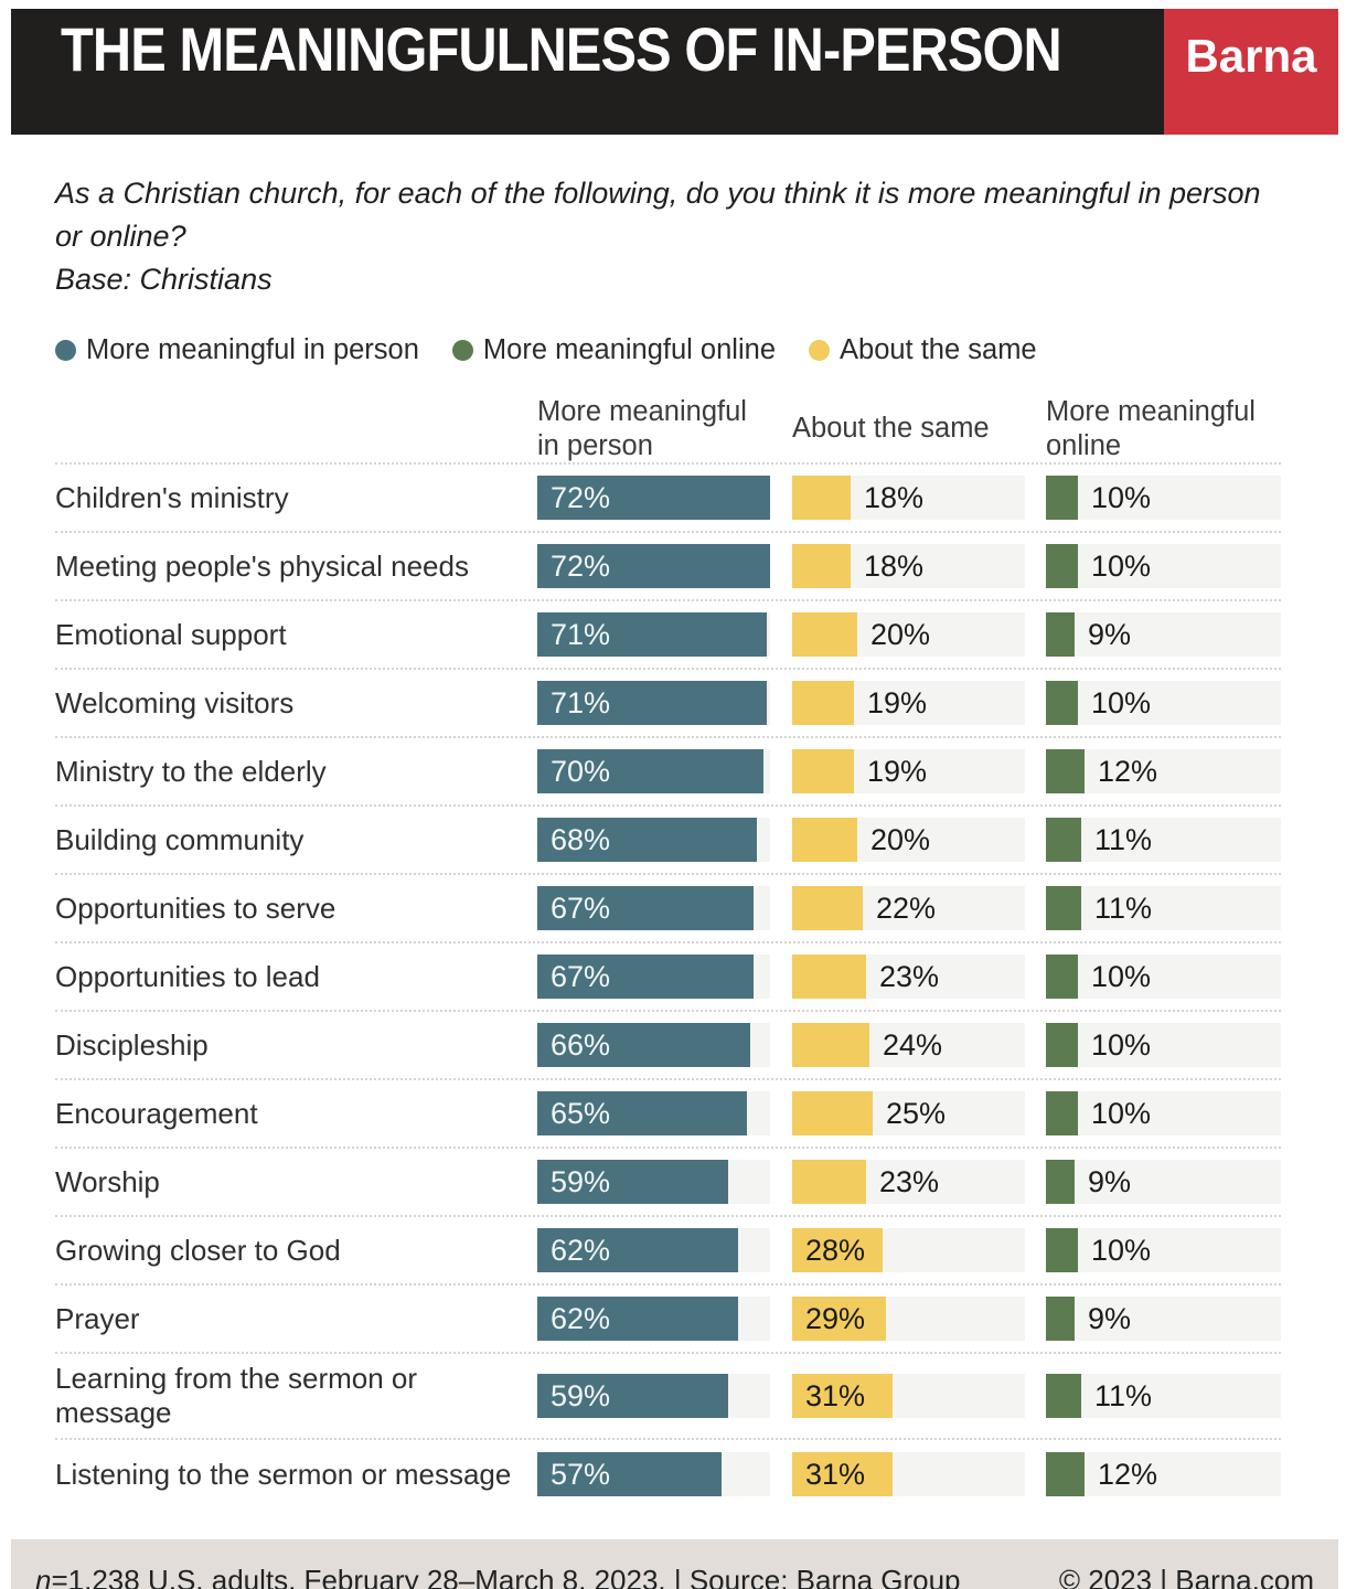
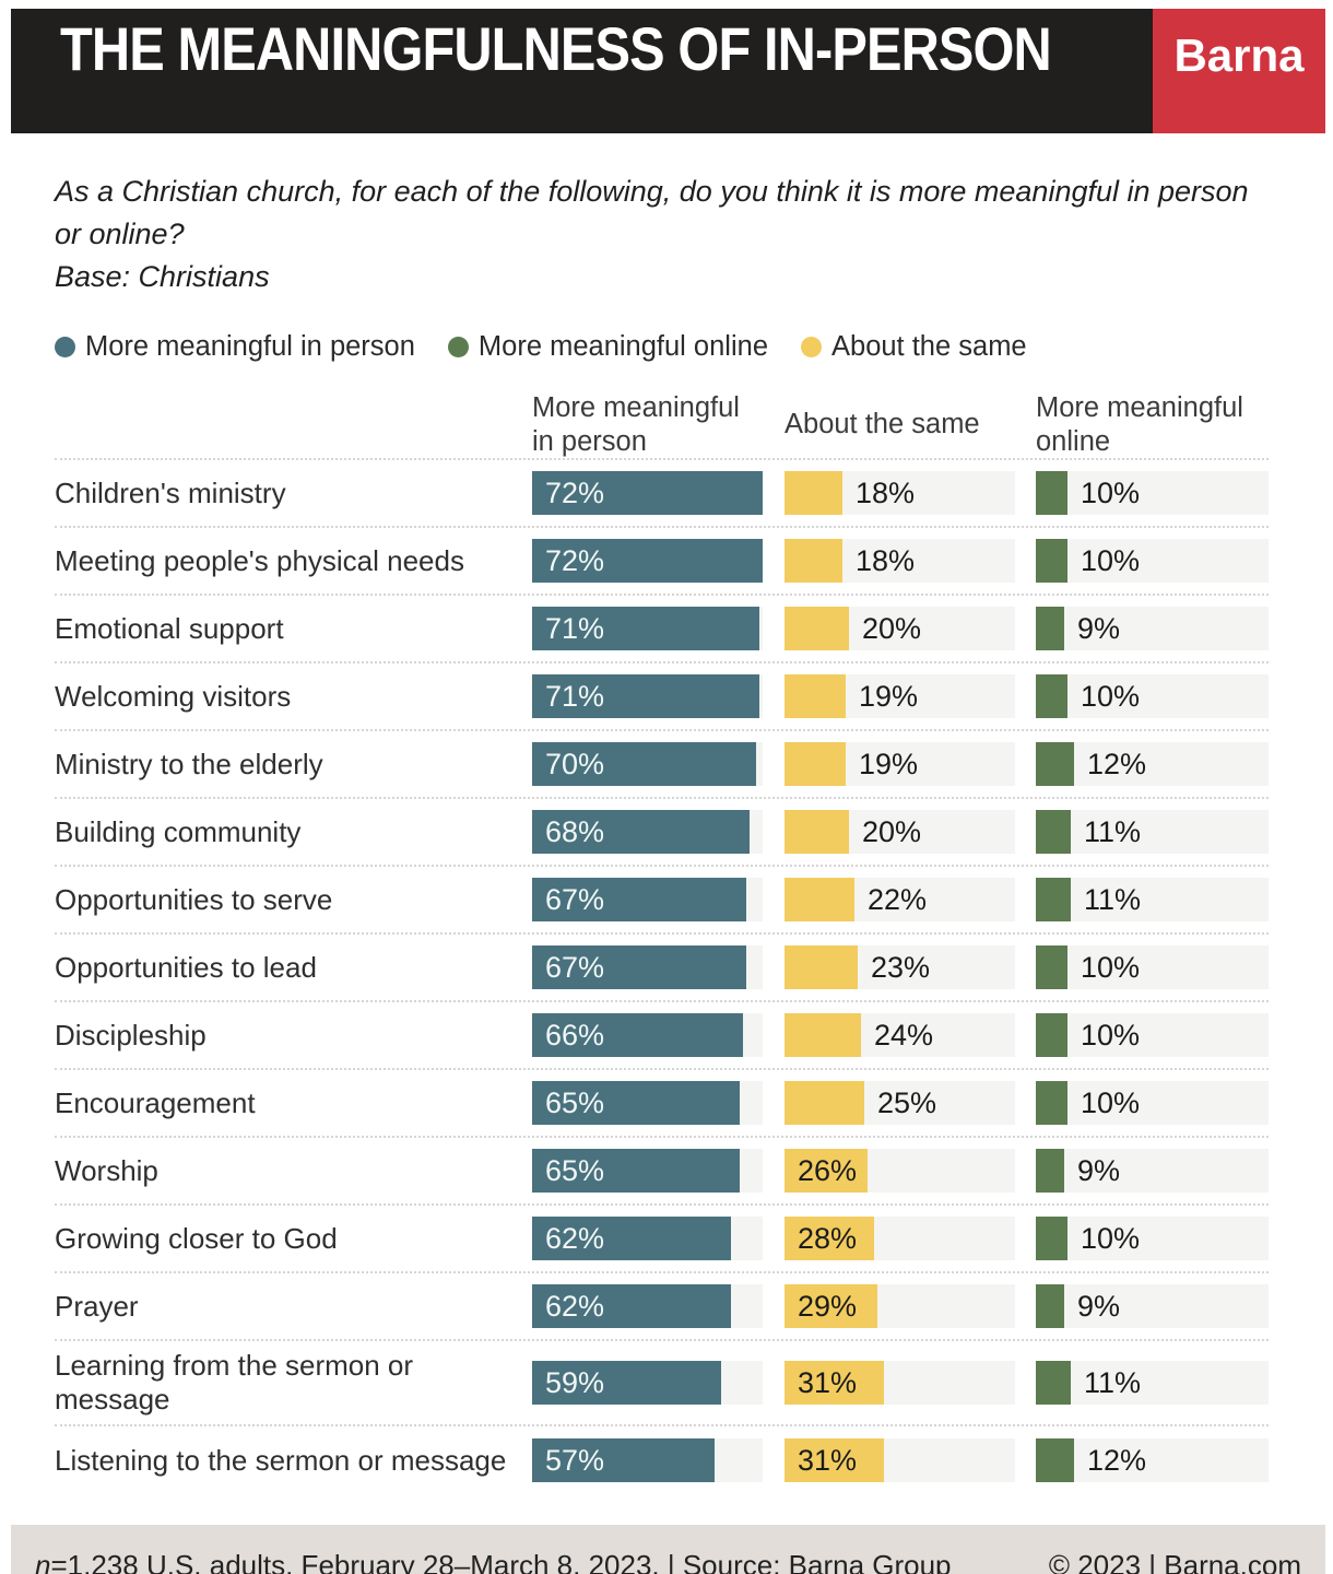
More meaningful in person/Worship: 59% -> 65%
About the same/Worship: 23% -> 26%
